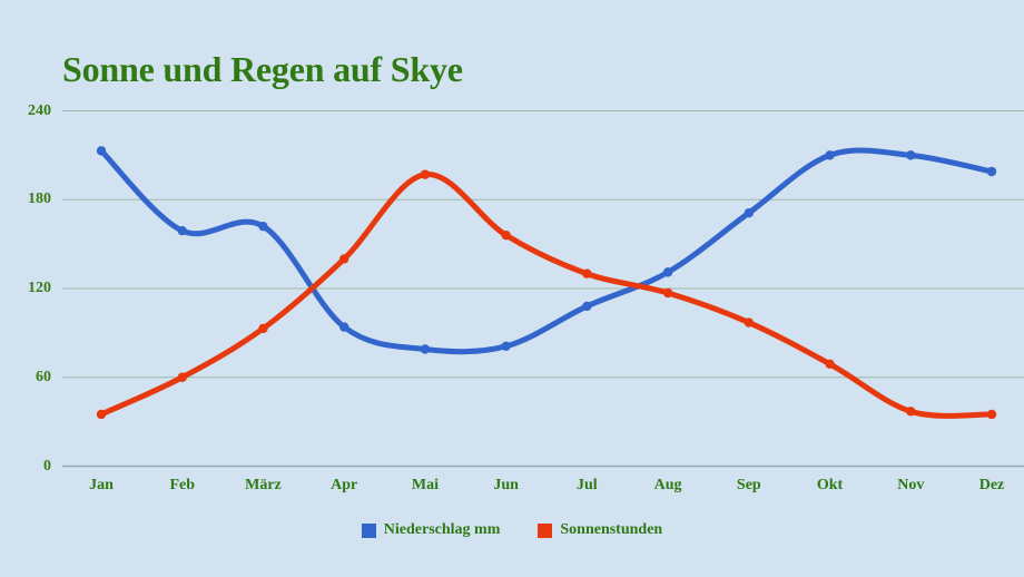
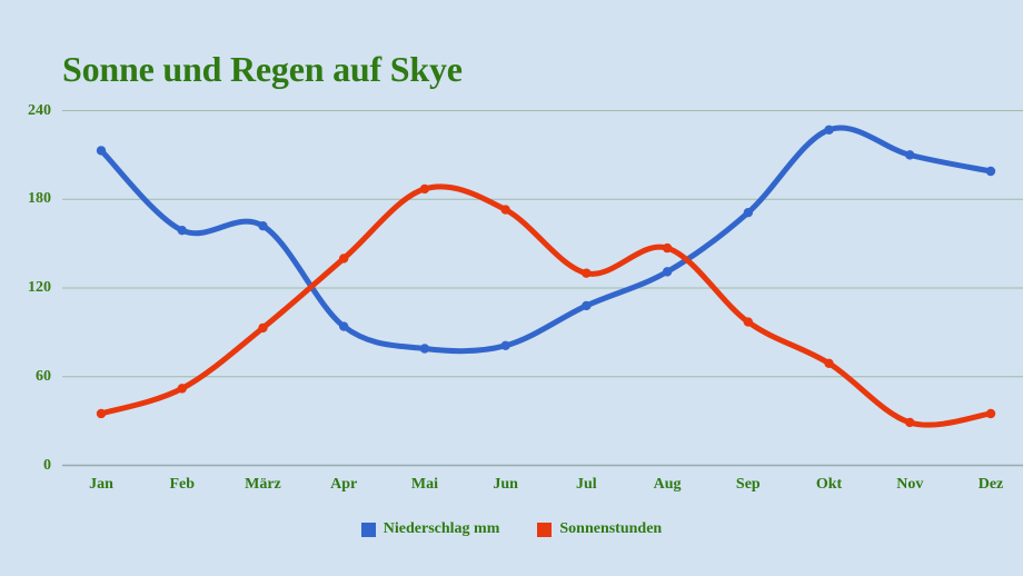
Sonnenstunden/Feb: 60 -> 52
Sonnenstunden/Mai: 197 -> 187
Sonnenstunden/Jun: 156 -> 173
Sonnenstunden/Aug: 117 -> 147
Niederschlag mm/Okt: 210 -> 227
Sonnenstunden/Nov: 37 -> 29
